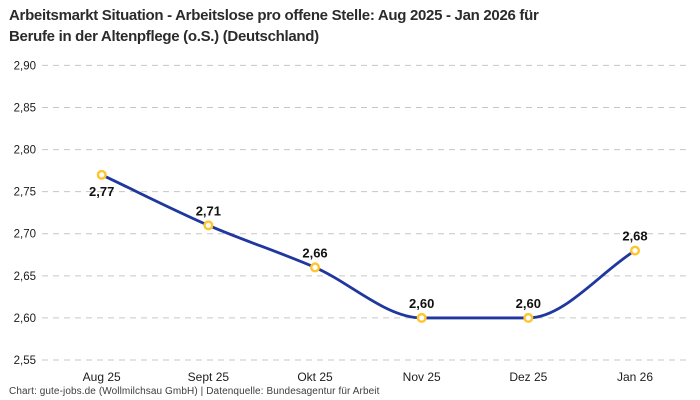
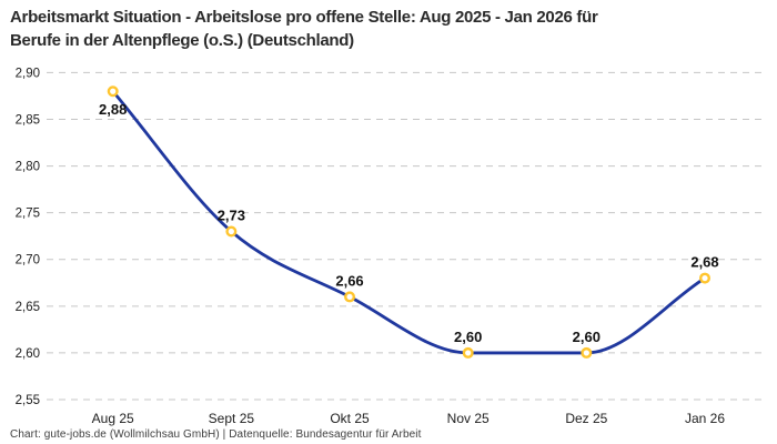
Aug 25: 2,77 -> 2,88
Sept 25: 2,71 -> 2,73
